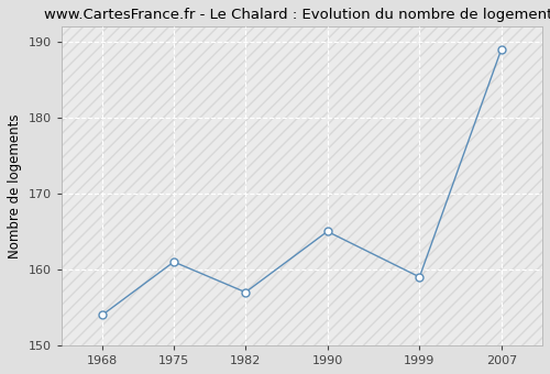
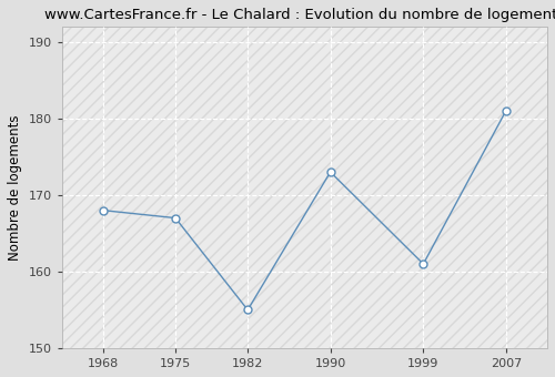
1968: 154 -> 168
1975: 161 -> 167
1982: 157 -> 155
1990: 165 -> 173
1999: 159 -> 161
2007: 189 -> 181
